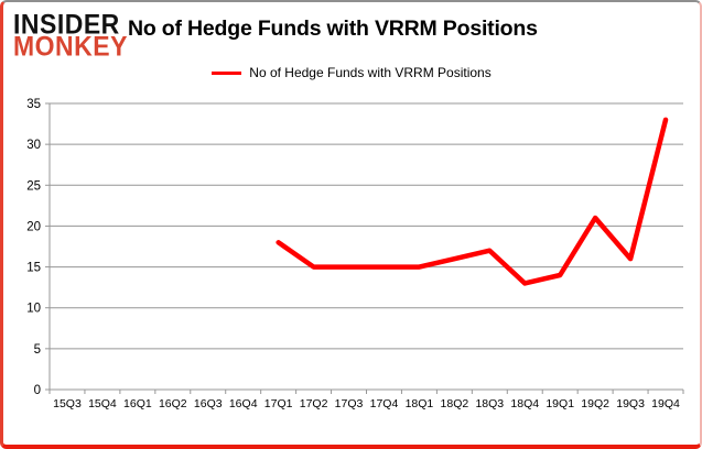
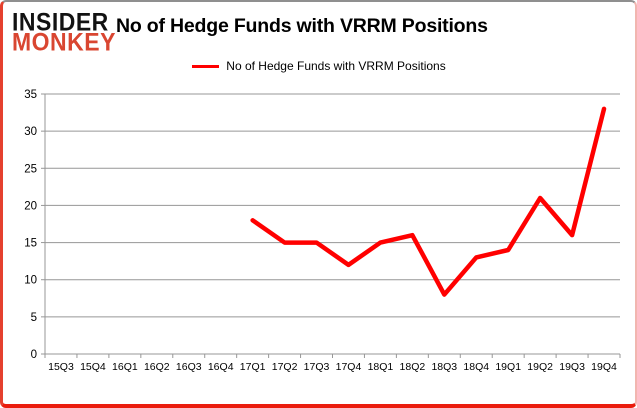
17Q4: 15 -> 12
18Q3: 17 -> 8
